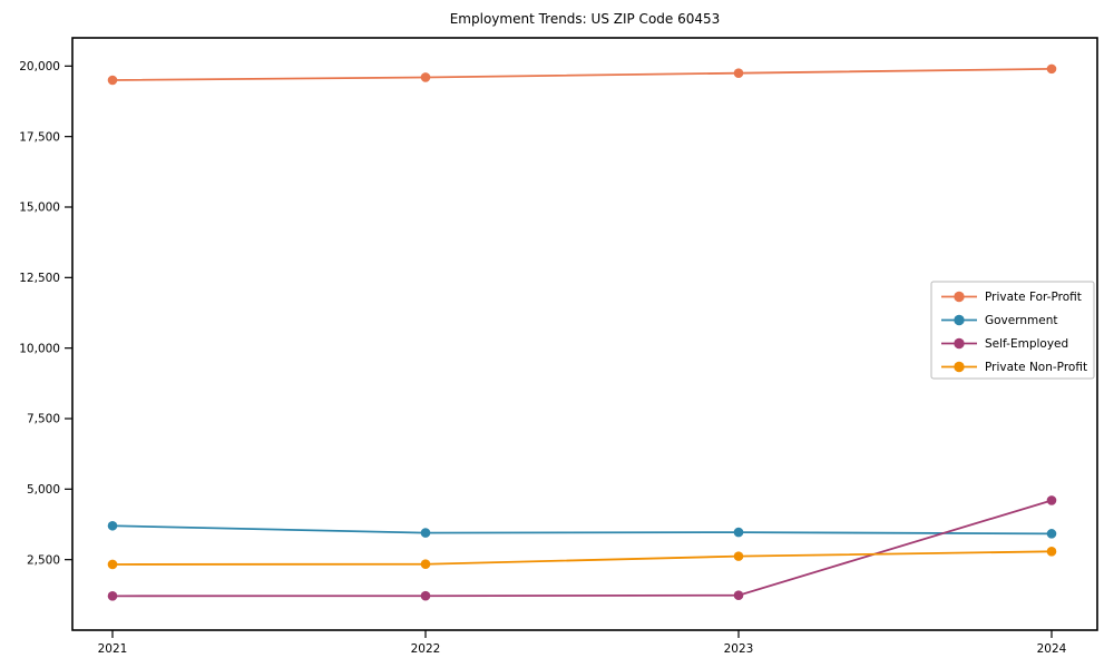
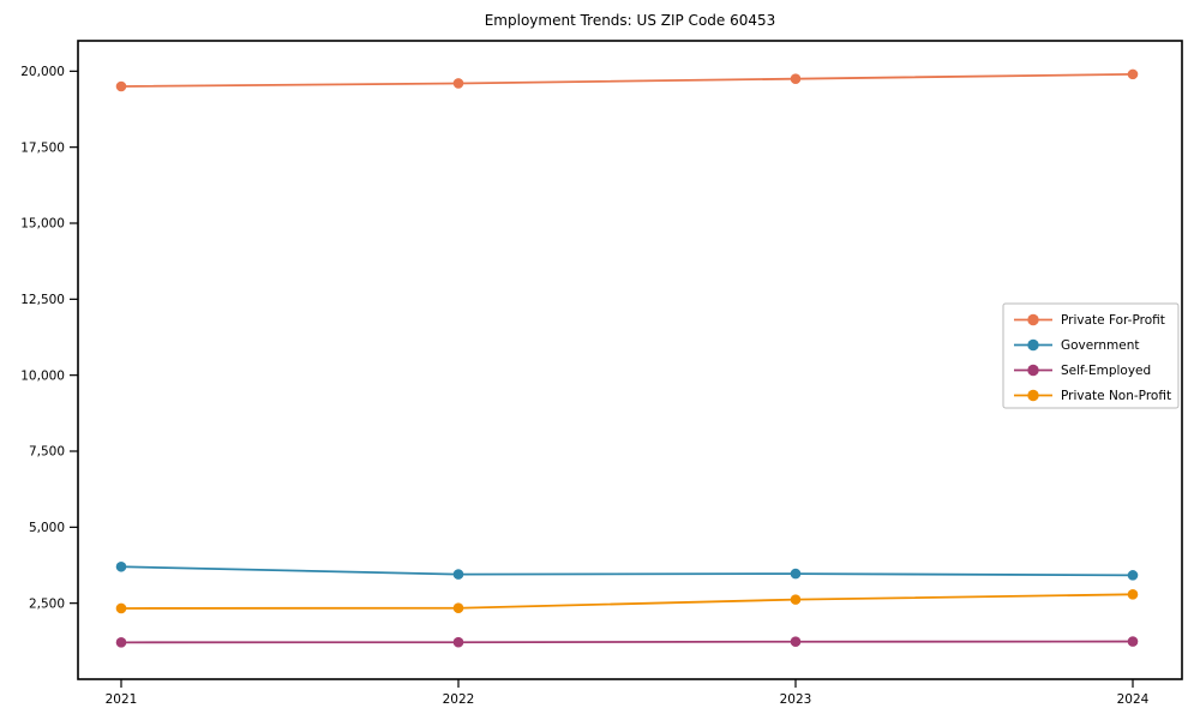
Self-Employed/2024: 4600 -> 1200
